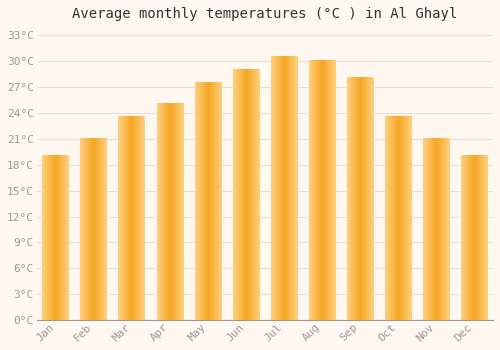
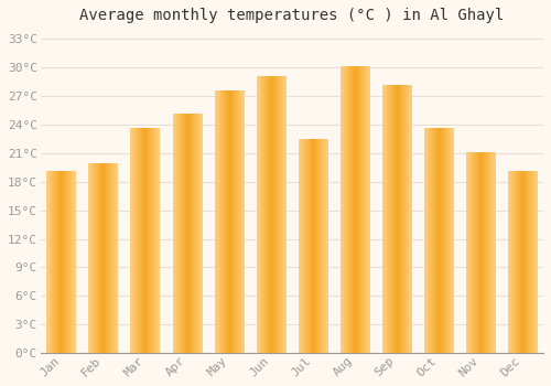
Feb: 21.0°C -> 19.8°C
Jul: 30.5°C -> 22.4°C
